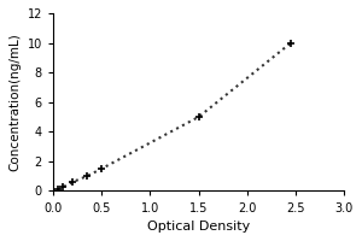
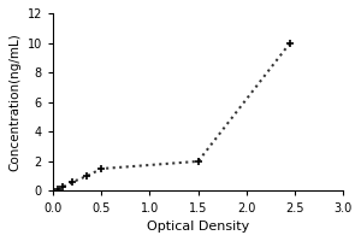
1.5: 5.0 -> 2.0
